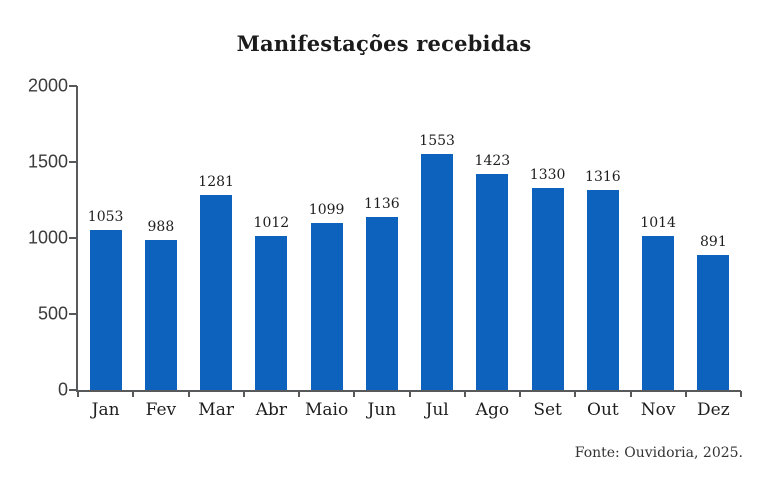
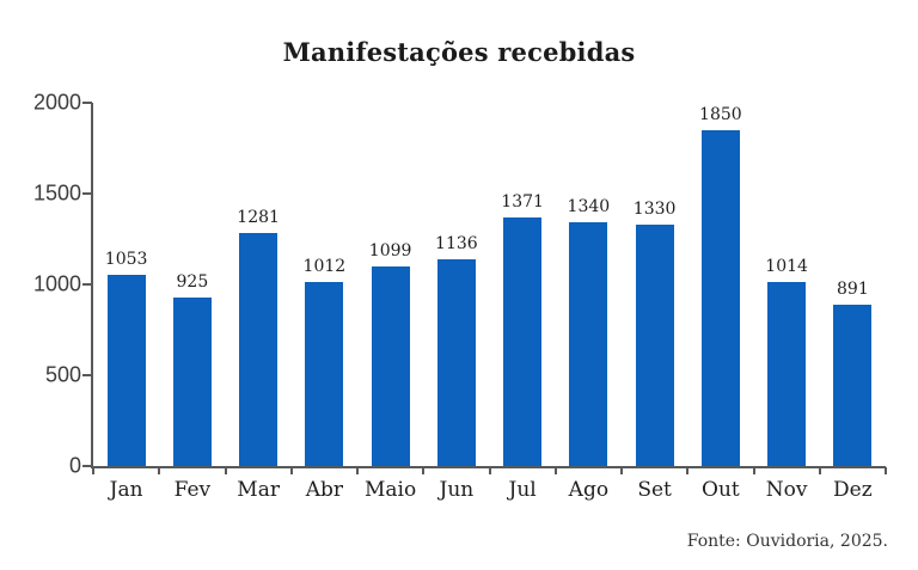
Fev: 988 -> 925
Jul: 1553 -> 1371
Ago: 1423 -> 1340
Out: 1316 -> 1850
